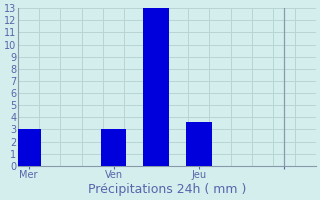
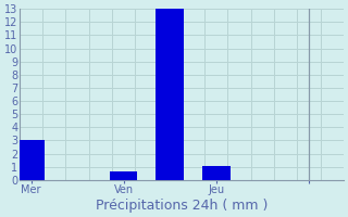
Ven: 3.0 -> 0.7
Jeu: 3.6 -> 1.1
